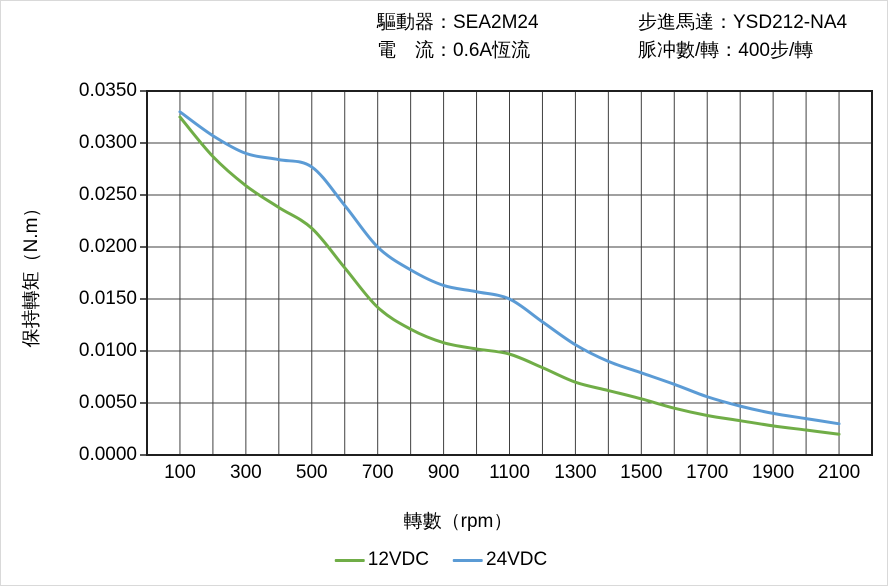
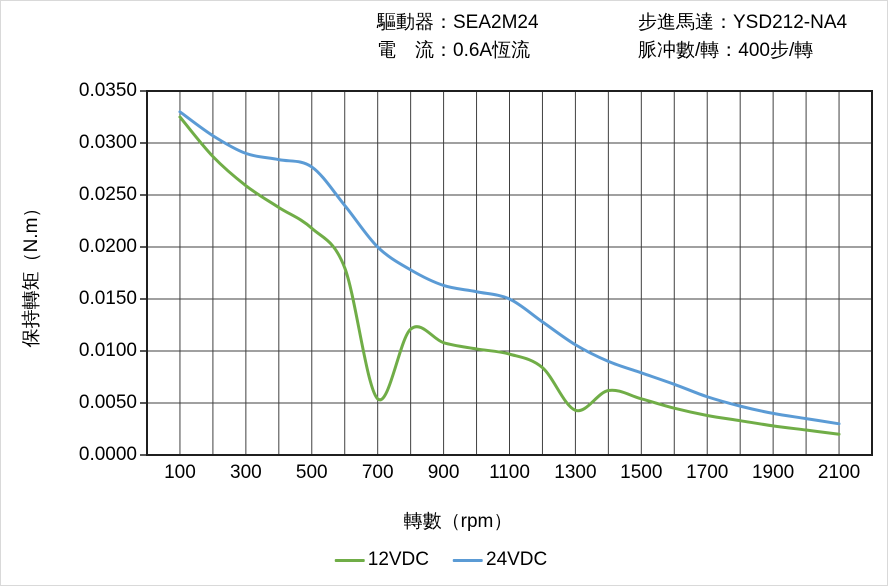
12VDC/700: 0.0142 -> 0.0054
12VDC/1300: 0.0070 -> 0.0043
